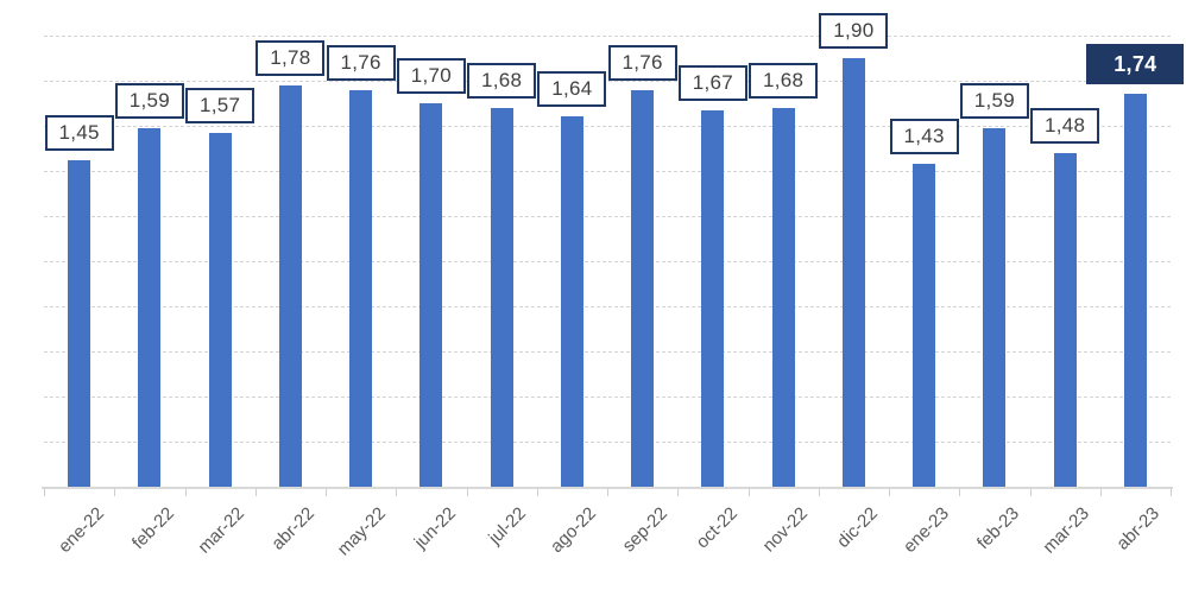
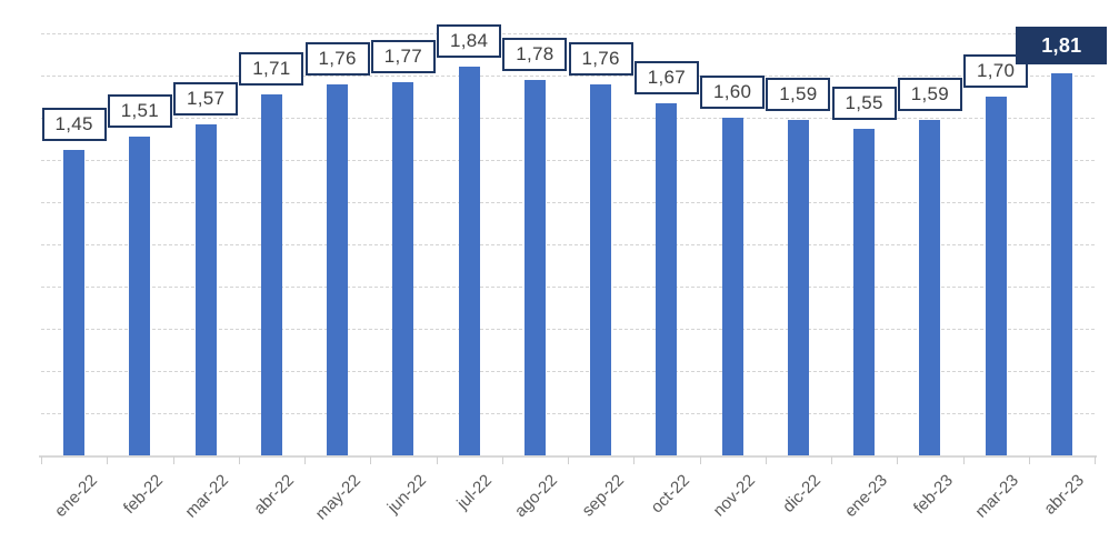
feb-22: 1,59 -> 1,51
abr-22: 1,78 -> 1,71
jun-22: 1,70 -> 1,77
jul-22: 1,68 -> 1,84
ago-22: 1,64 -> 1,78
nov-22: 1,68 -> 1,60
dic-22: 1,90 -> 1,59
ene-23: 1,43 -> 1,55
mar-23: 1,48 -> 1,70
abr-23: 1,74 -> 1,81
